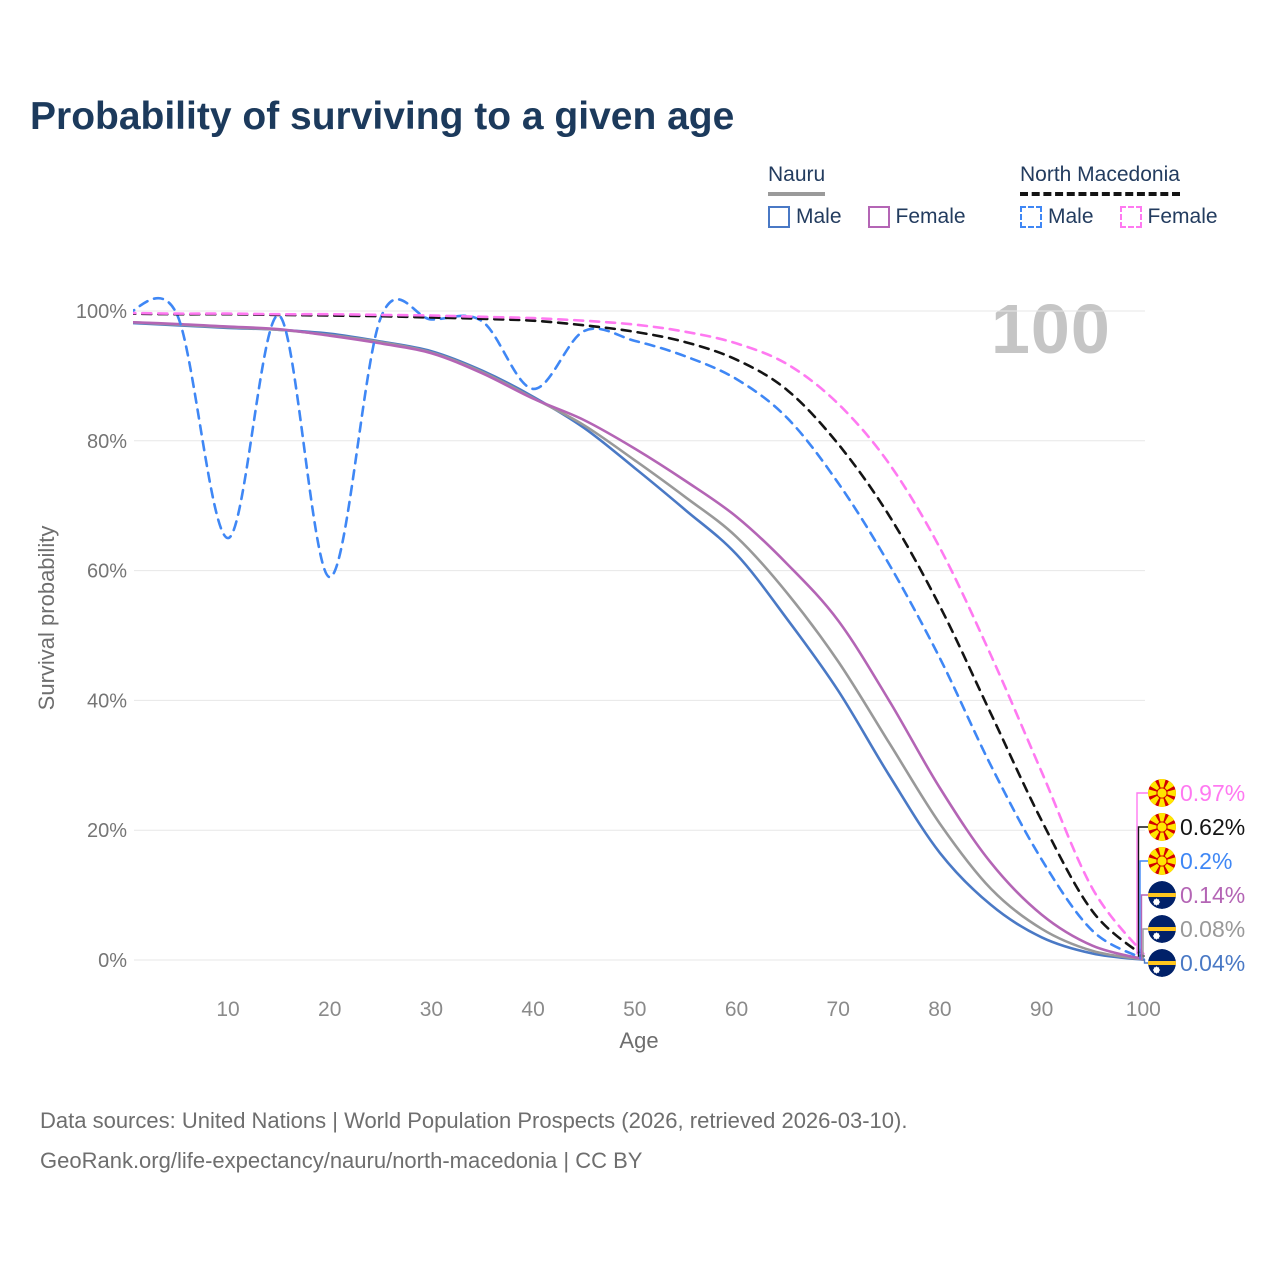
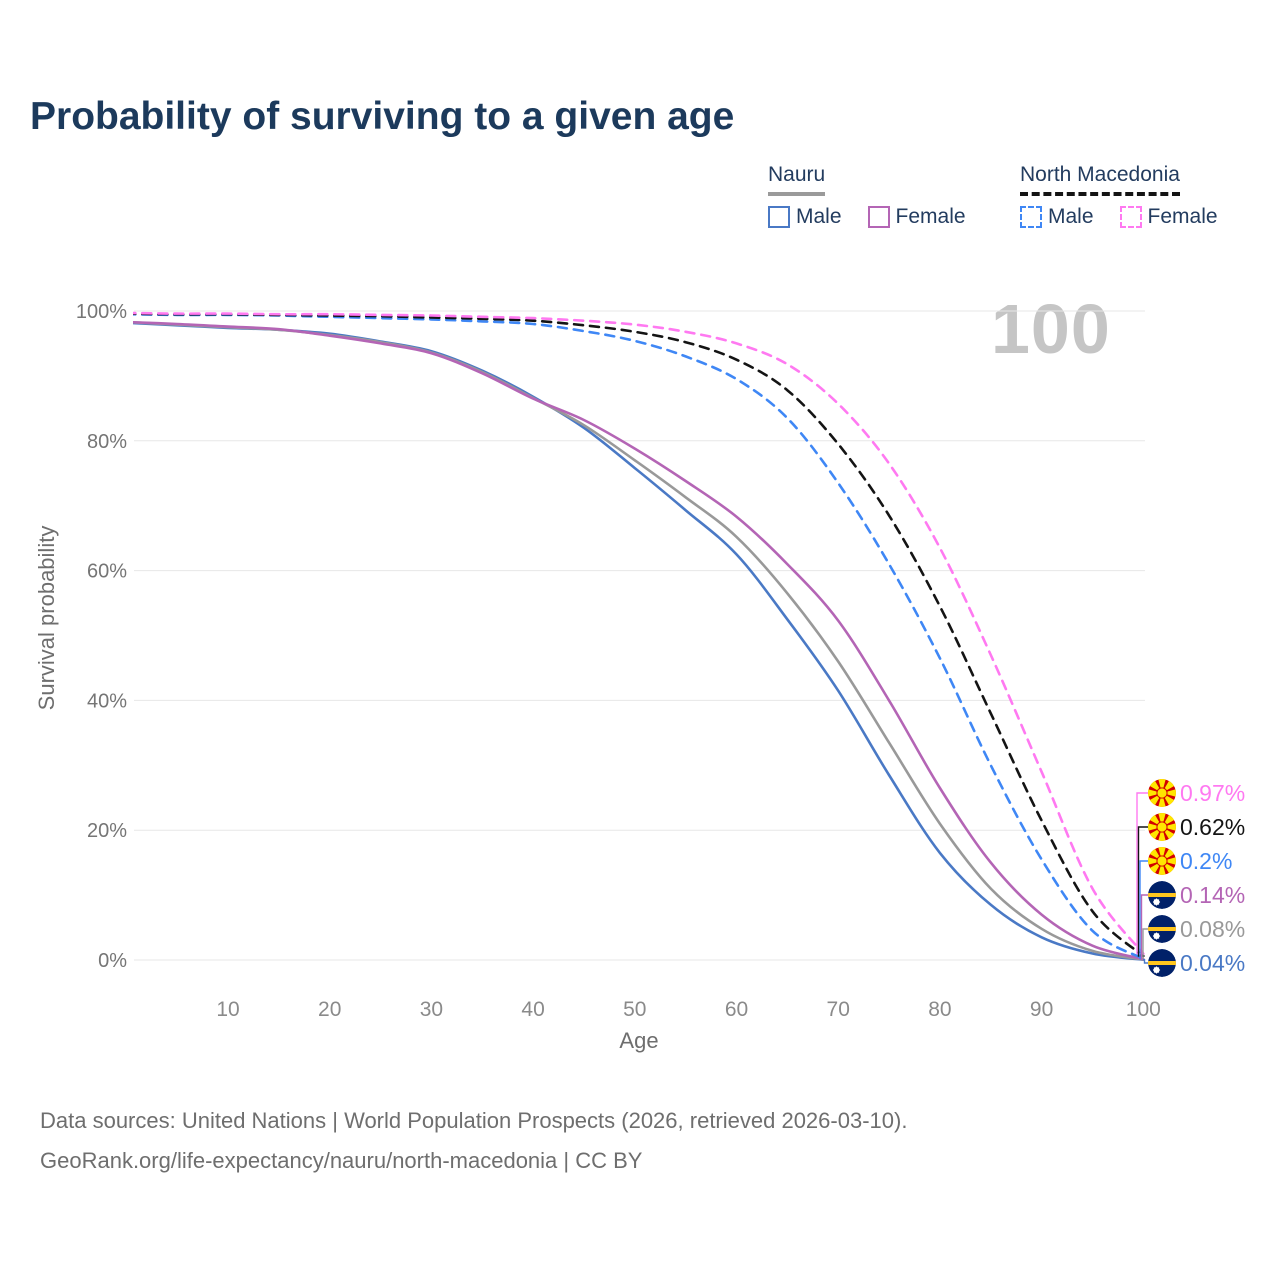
North Macedonia Male/10: 65% -> 99%
North Macedonia Male/20: 59% -> 99%
North Macedonia Male/40: 88% -> 98%
